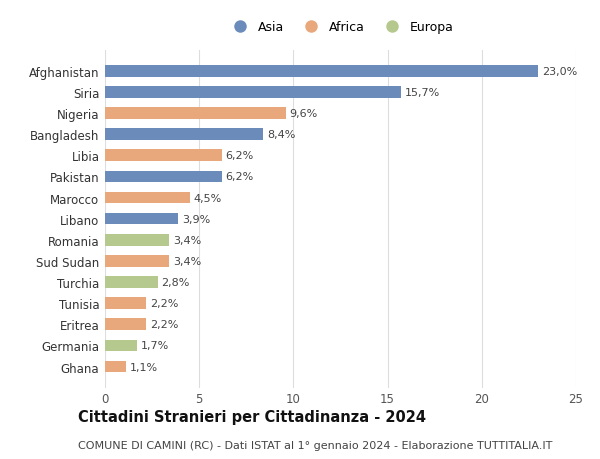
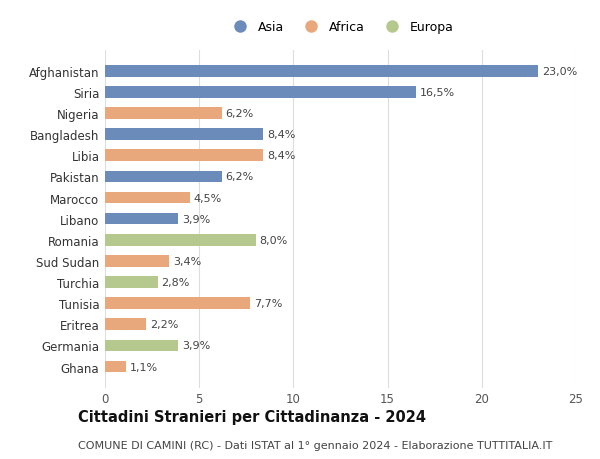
Siria: 15,7% -> 16,5%
Nigeria: 9,6% -> 6,2%
Libia: 6,2% -> 8,4%
Romania: 3,4% -> 8,0%
Tunisia: 2,2% -> 7,7%
Germania: 1,7% -> 3,9%
